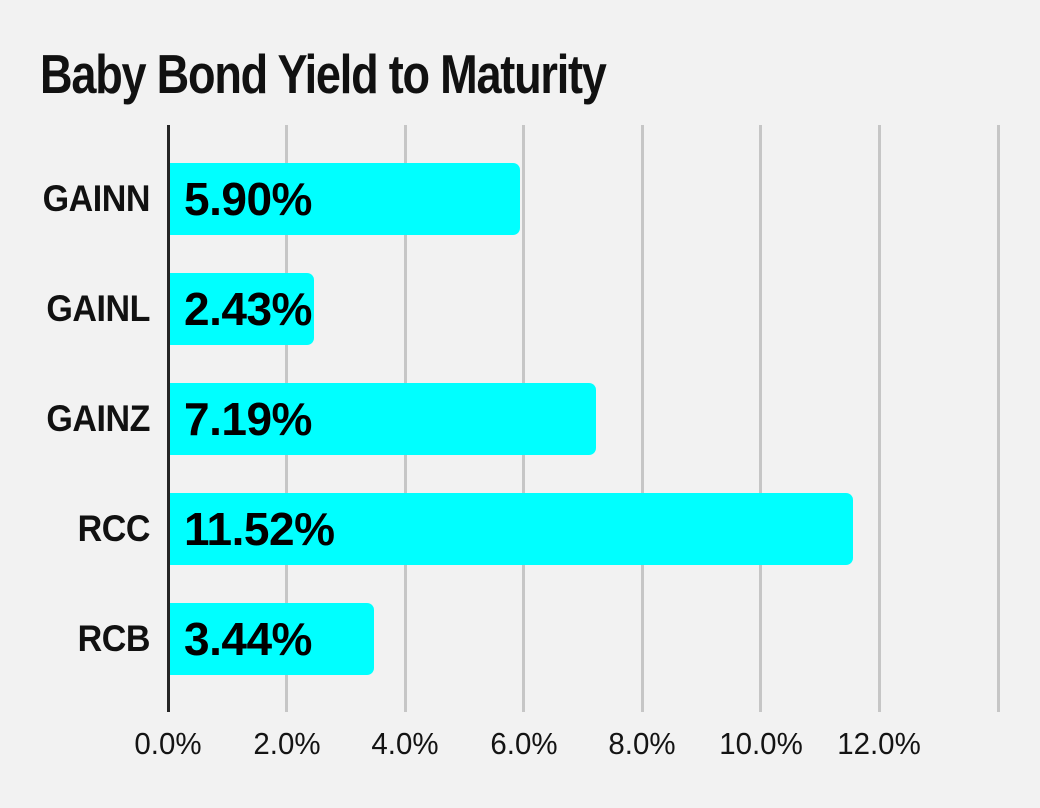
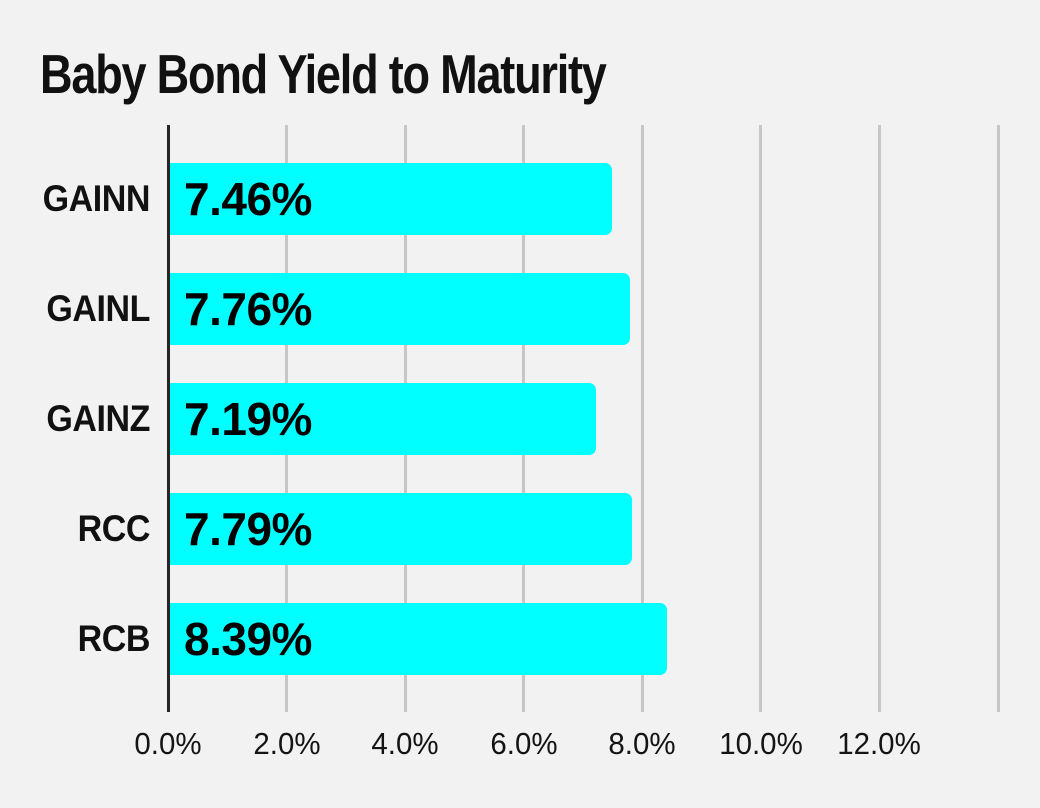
GAINN: 5.90% -> 7.46%
GAINL: 2.43% -> 7.76%
RCC: 11.52% -> 7.79%
RCB: 3.44% -> 8.39%
